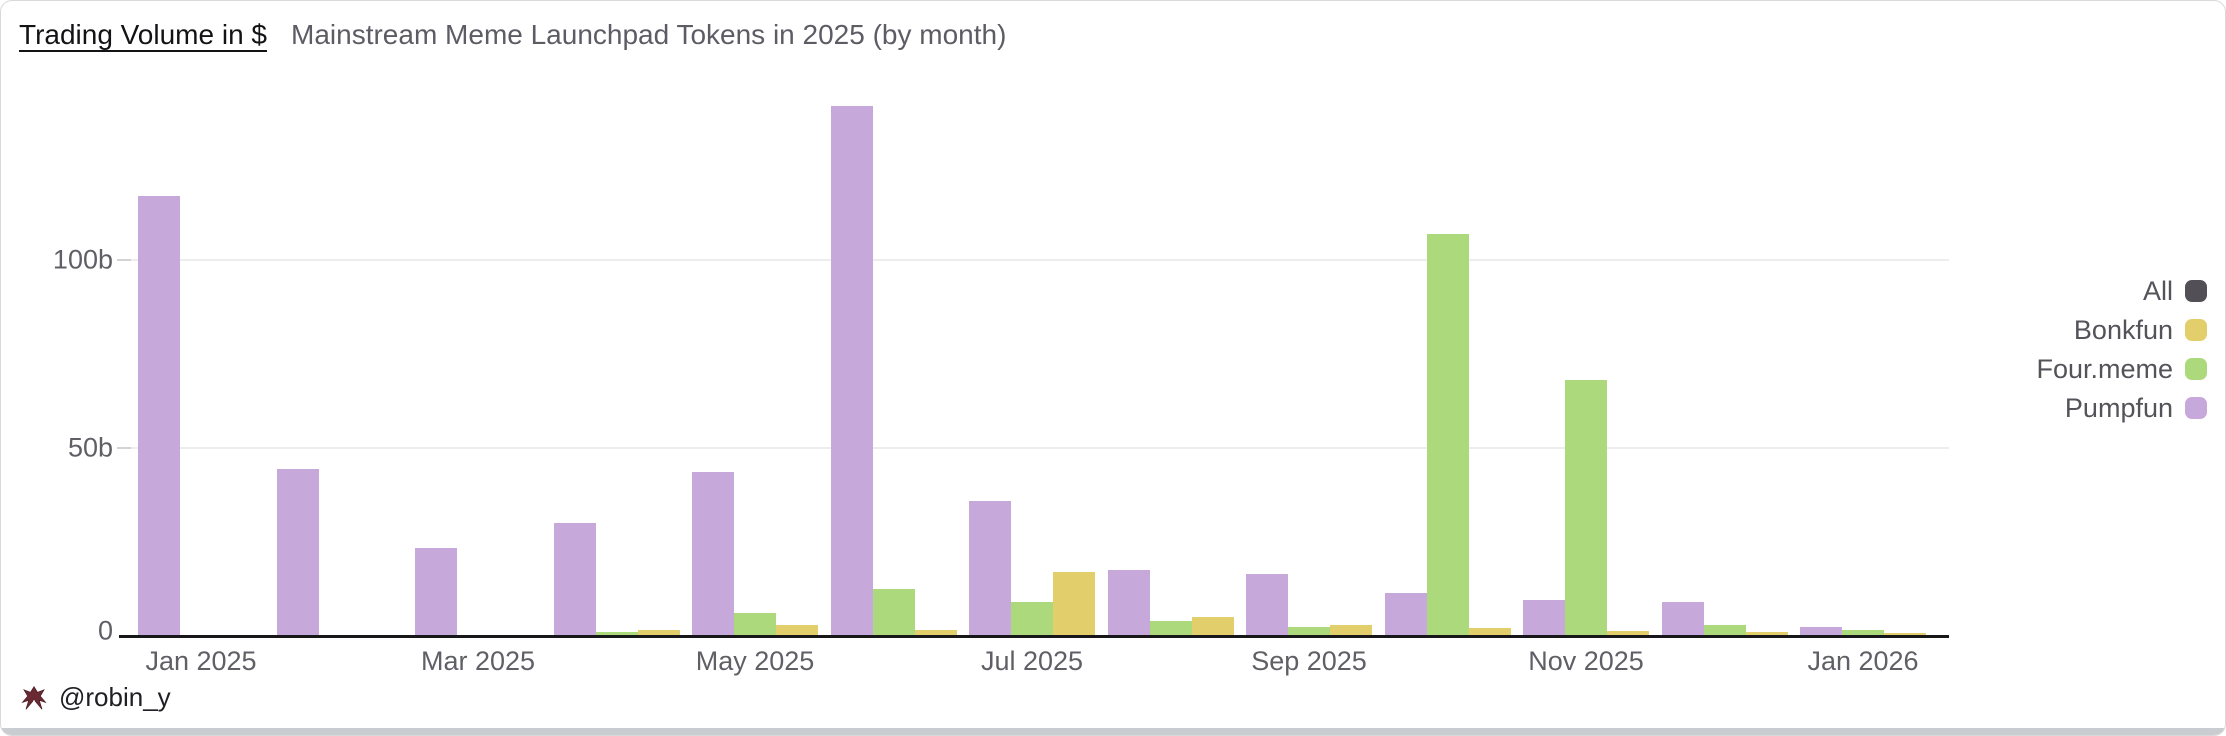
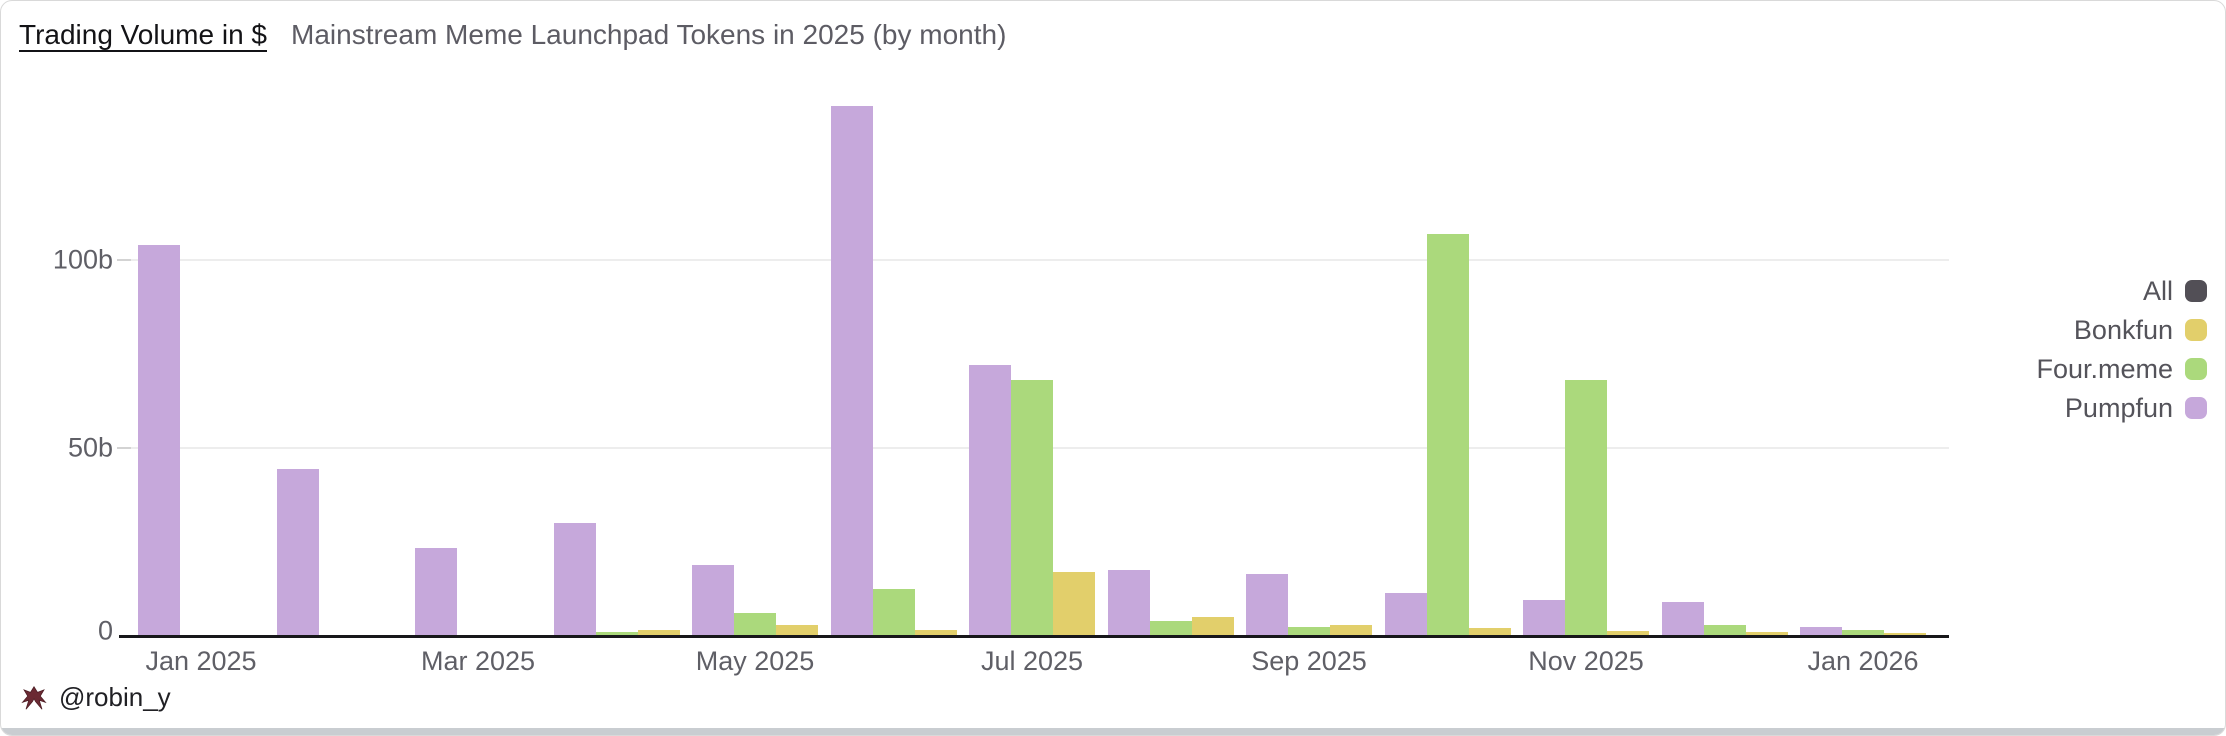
Pumpfun/Jan 2025: 117b -> 104b
Pumpfun/May 2025: 44b -> 19b
Pumpfun/Jul 2025: 36b -> 72b
Four.meme/Jul 2025: 9b -> 68b
